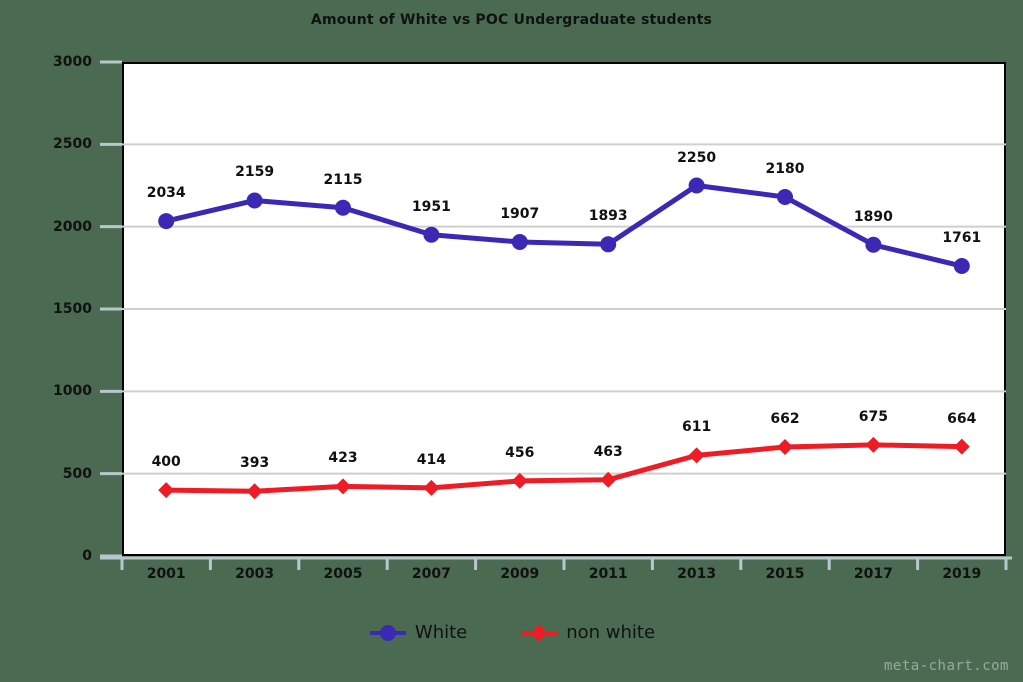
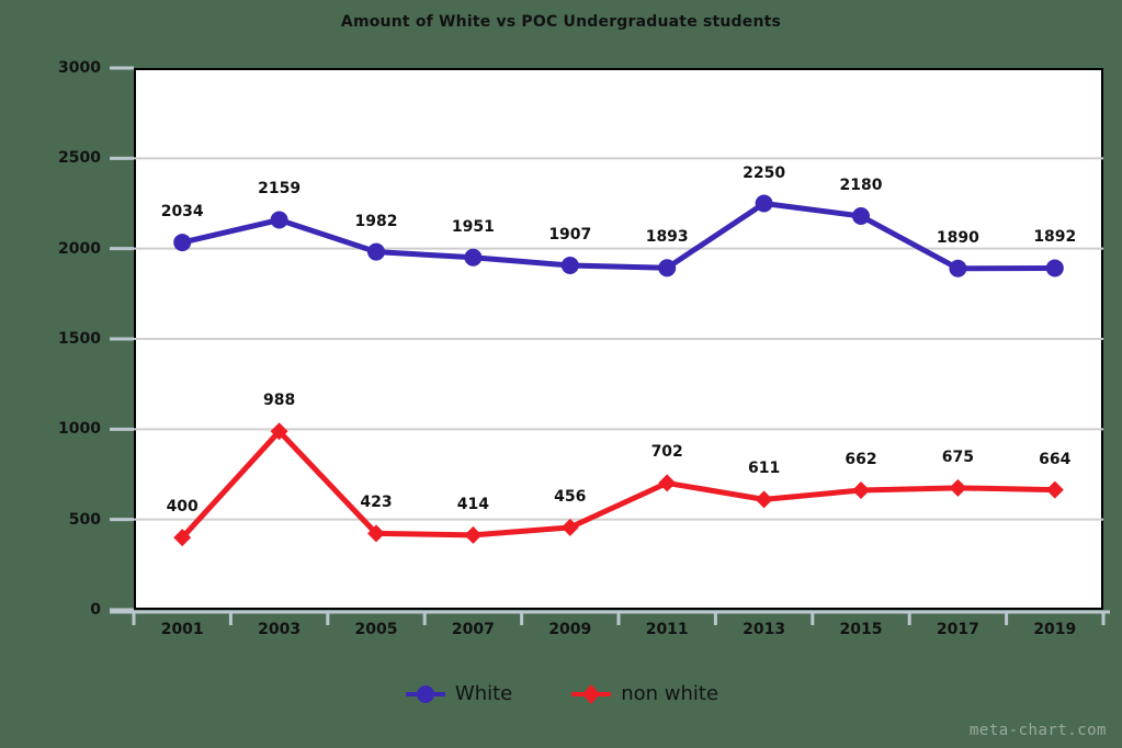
non white/2003: 393 -> 988
White/2005: 2115 -> 1982
non white/2011: 463 -> 702
White/2019: 1761 -> 1892
